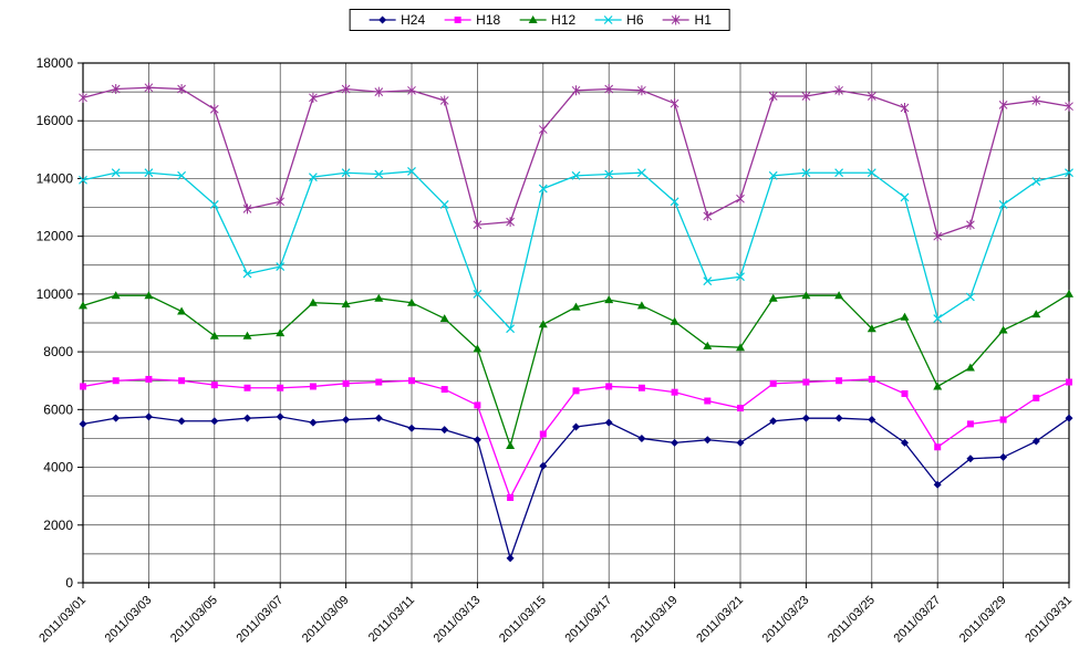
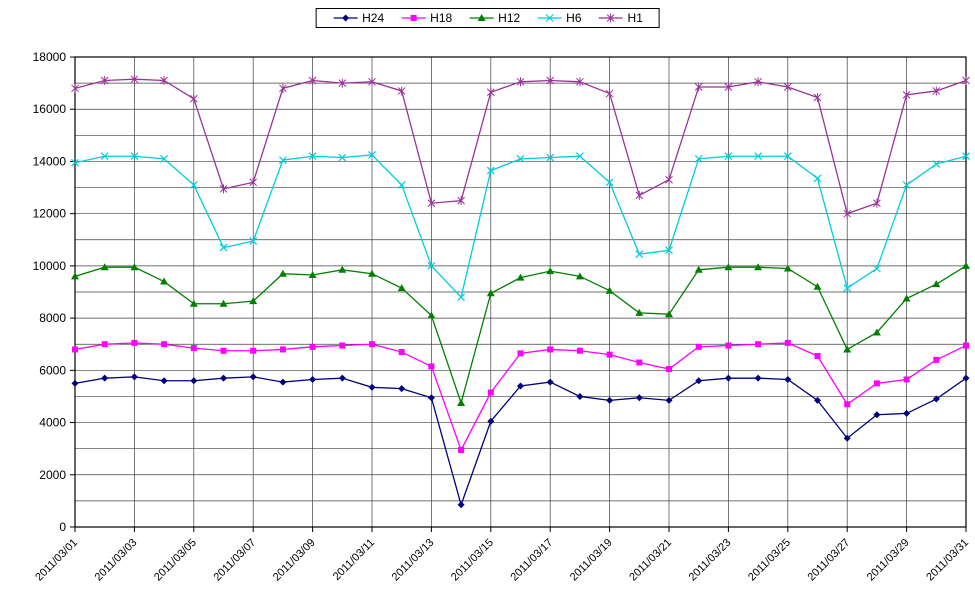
H1/2011/03/15: 15700 -> 16600
H12/2011/03/25: 8800 -> 9900
H1/2011/03/31: 16500 -> 17100
